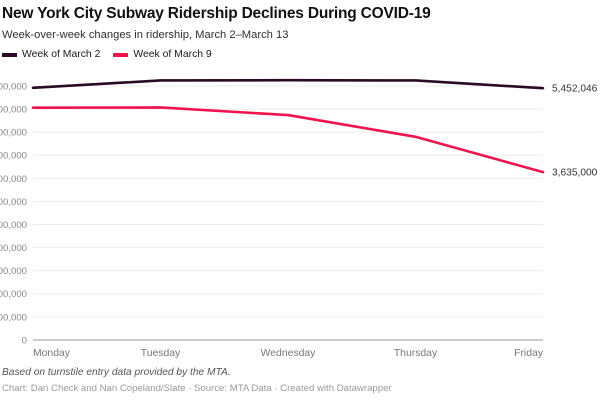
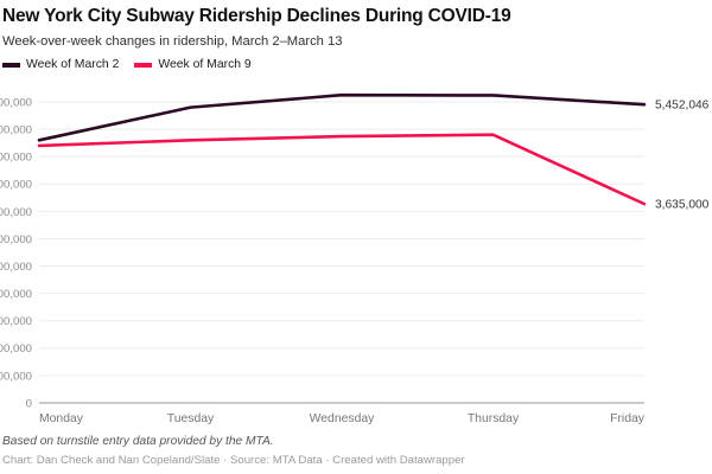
Week of March 2/Monday: 5500000 -> 4800000
Week of March 9/Monday: 5000000 -> 4700000
Week of March 2/Tuesday: 5600000 -> 5400000
Week of March 9/Tuesday: 5000000 -> 4800000
Week of March 9/Thursday: 4400000 -> 4900000
